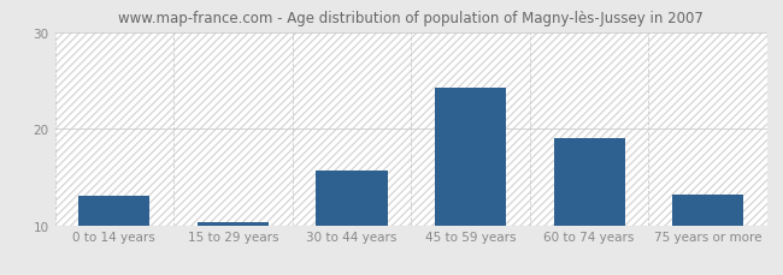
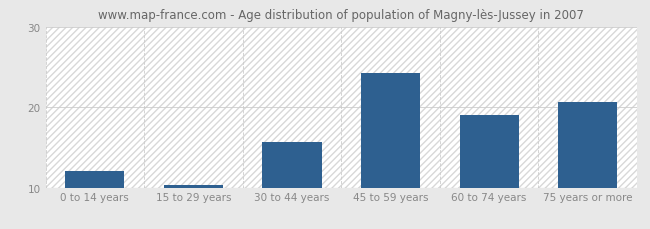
0 to 14 years: 13.0 -> 12.0
75 years or more: 13.2 -> 20.6
